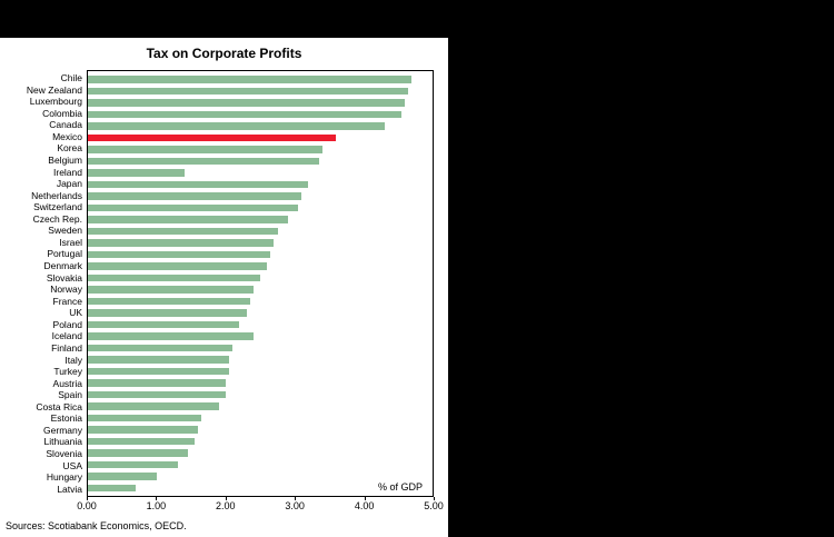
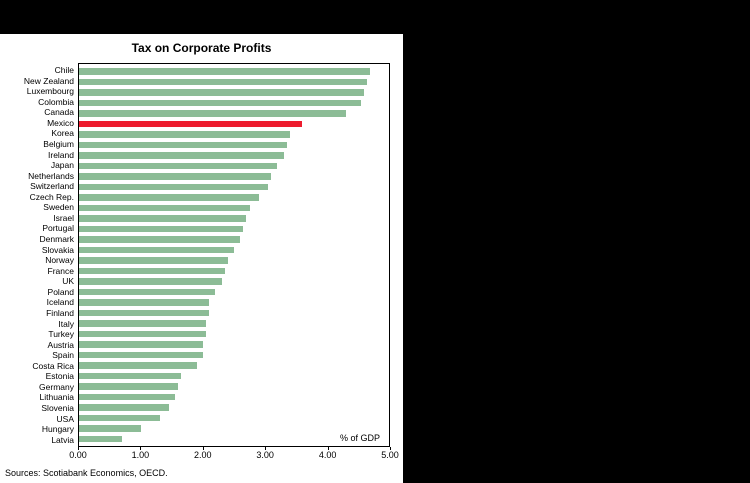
Ireland: 1.4 -> 3.3
Iceland: 2.4 -> 2.1
